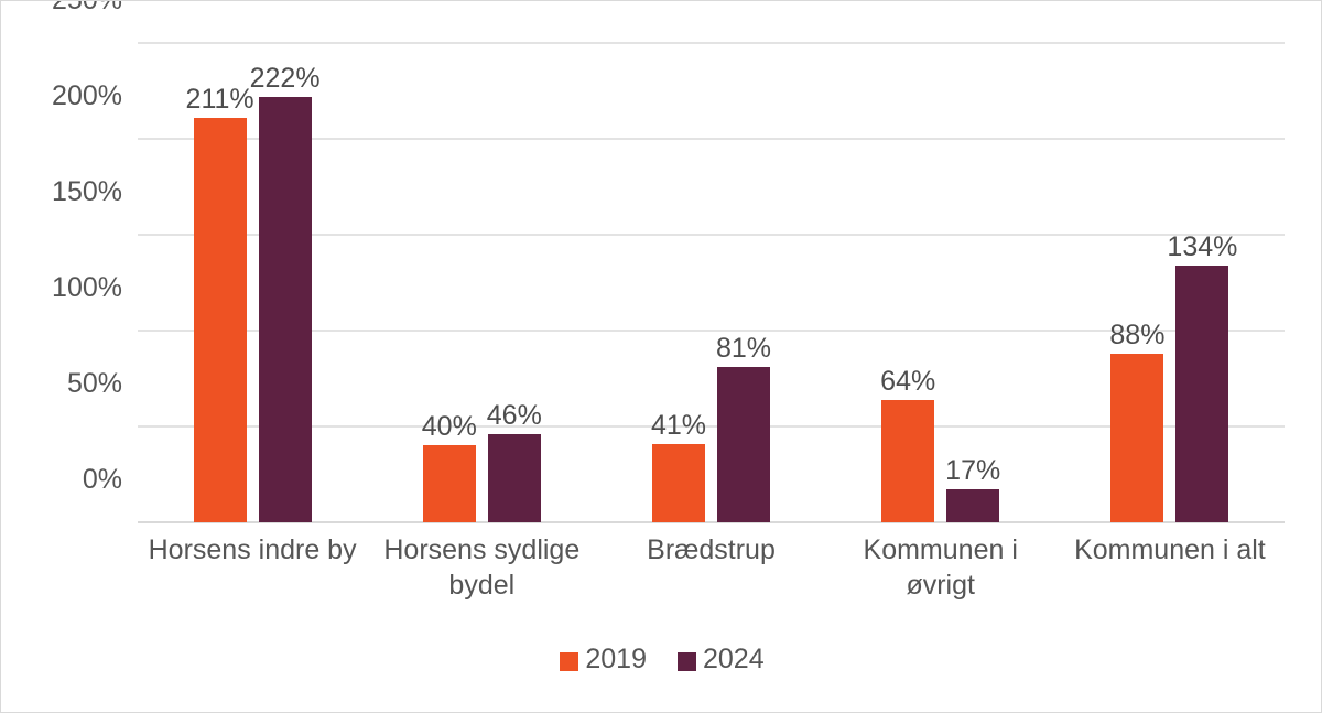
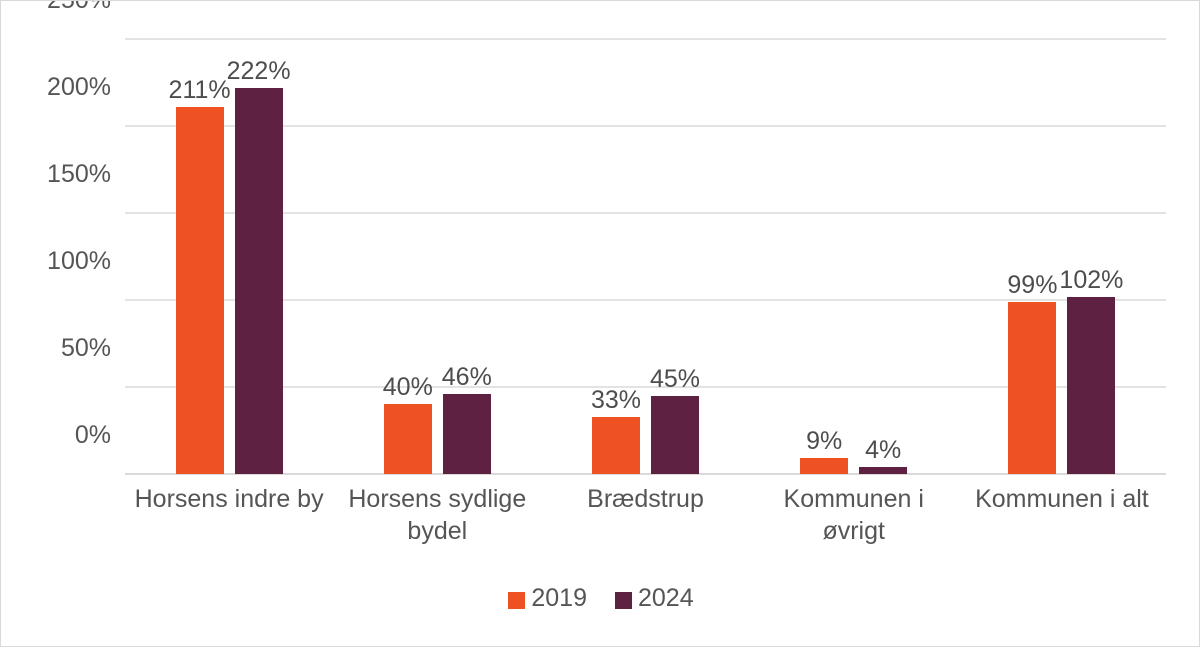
2019/Brædstrup: 41% -> 33%
2024/Brædstrup: 81% -> 45%
2019/Kommunen i øvrigt: 64% -> 9%
2024/Kommunen i øvrigt: 17% -> 4%
2019/Kommunen i alt: 88% -> 99%
2024/Kommunen i alt: 134% -> 102%
